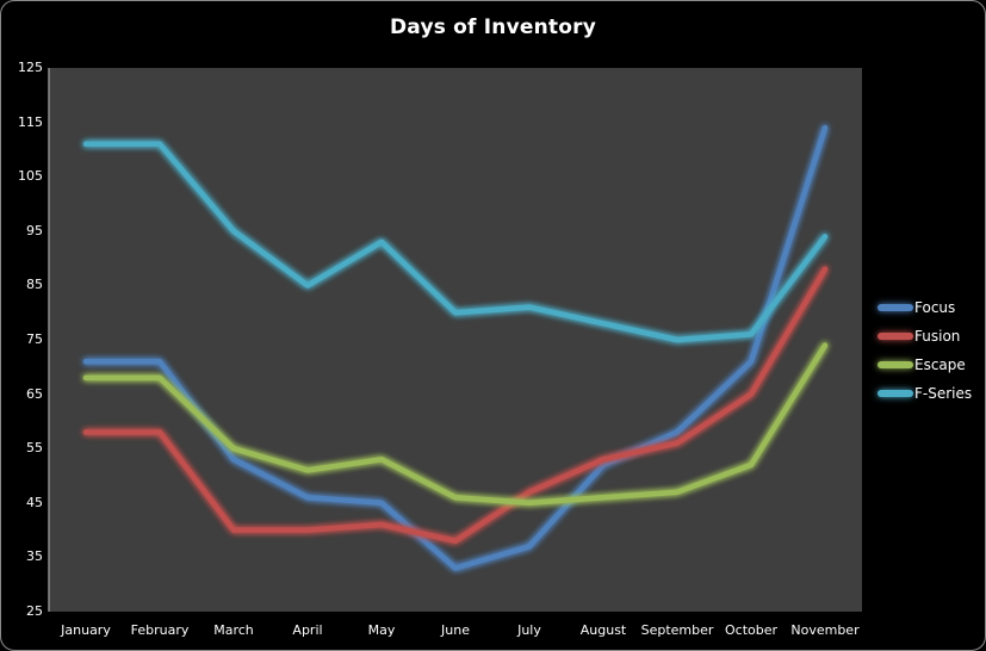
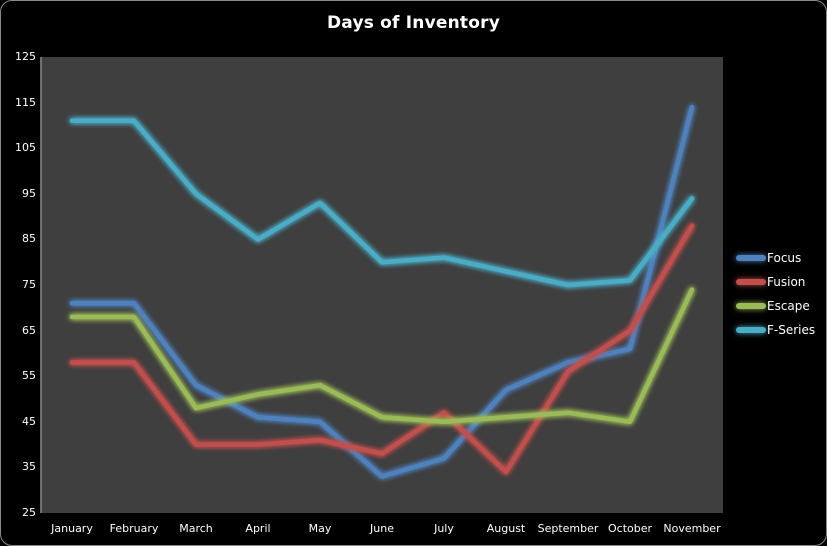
Escape/March: 55 -> 48
Fusion/August: 53 -> 34
Focus/October: 71 -> 61
Escape/October: 52 -> 45
